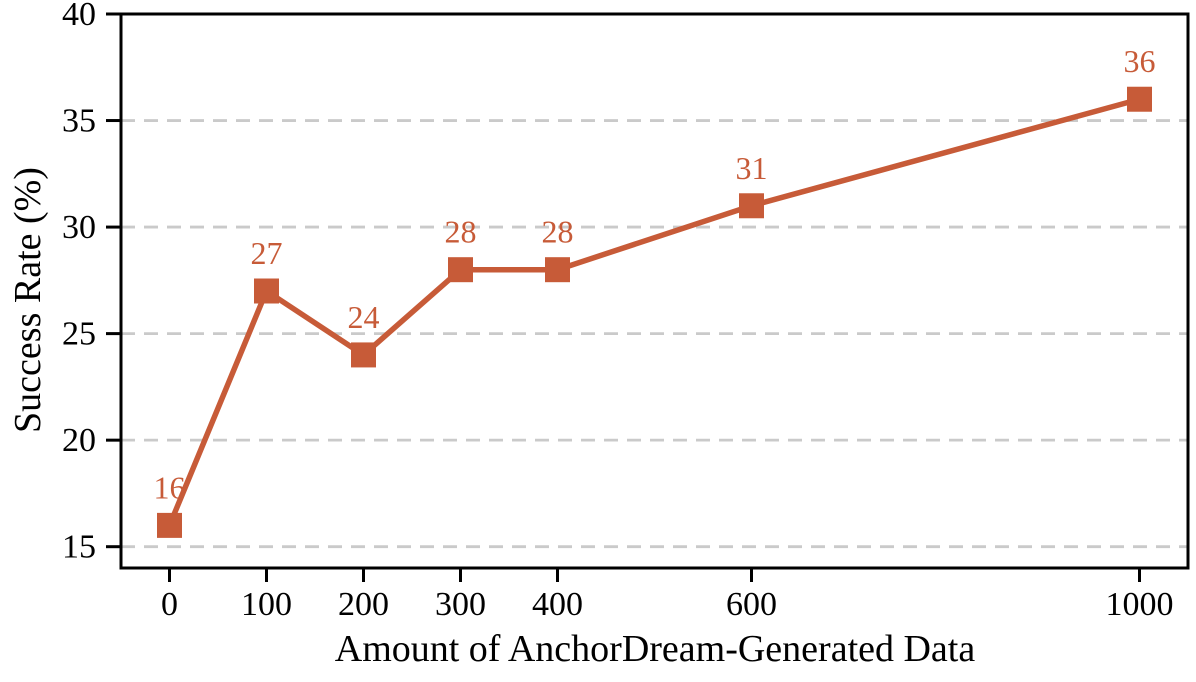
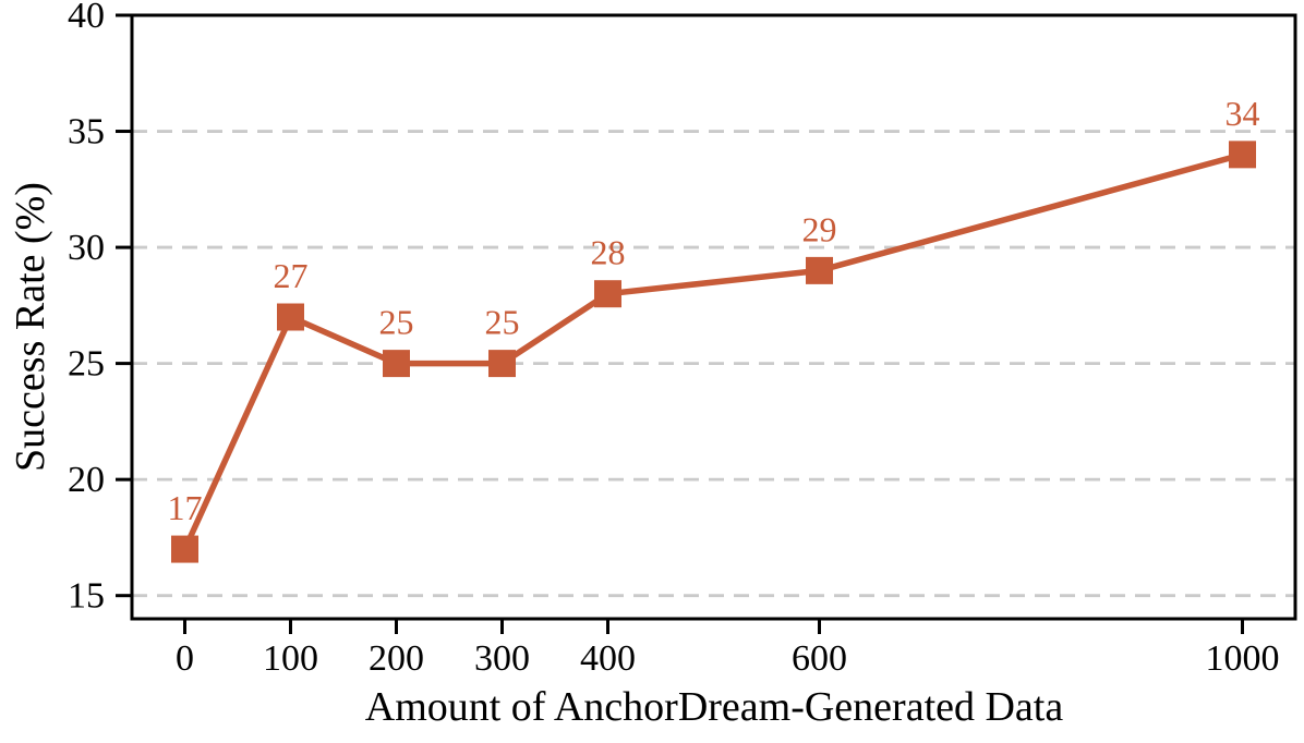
0: 16 -> 17
200: 24 -> 25
300: 28 -> 25
600: 31 -> 29
1000: 36 -> 34
